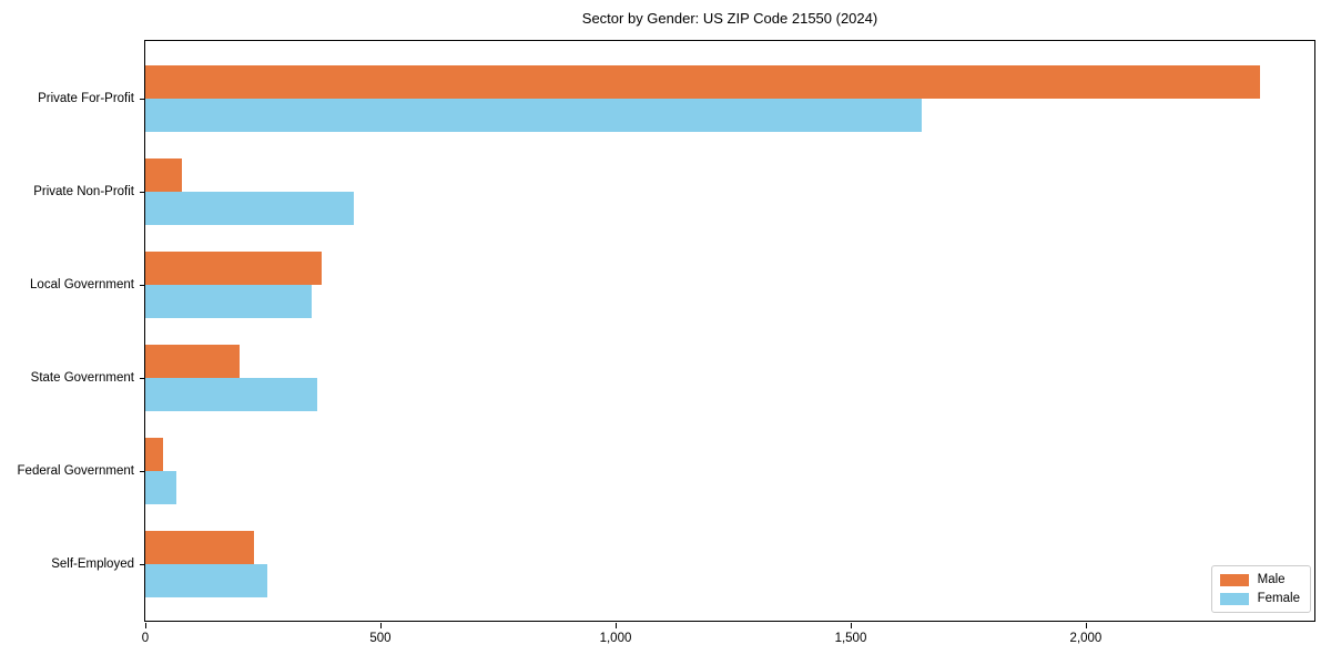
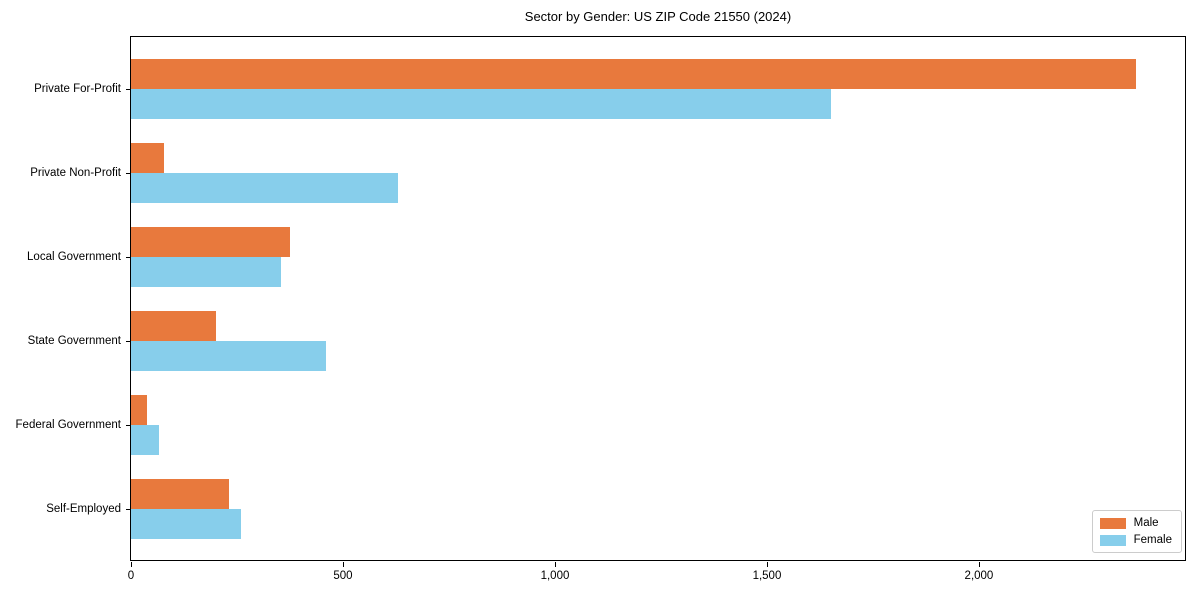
Female/Private Non-Profit: 440 -> 630
Female/State Government: 370 -> 460
